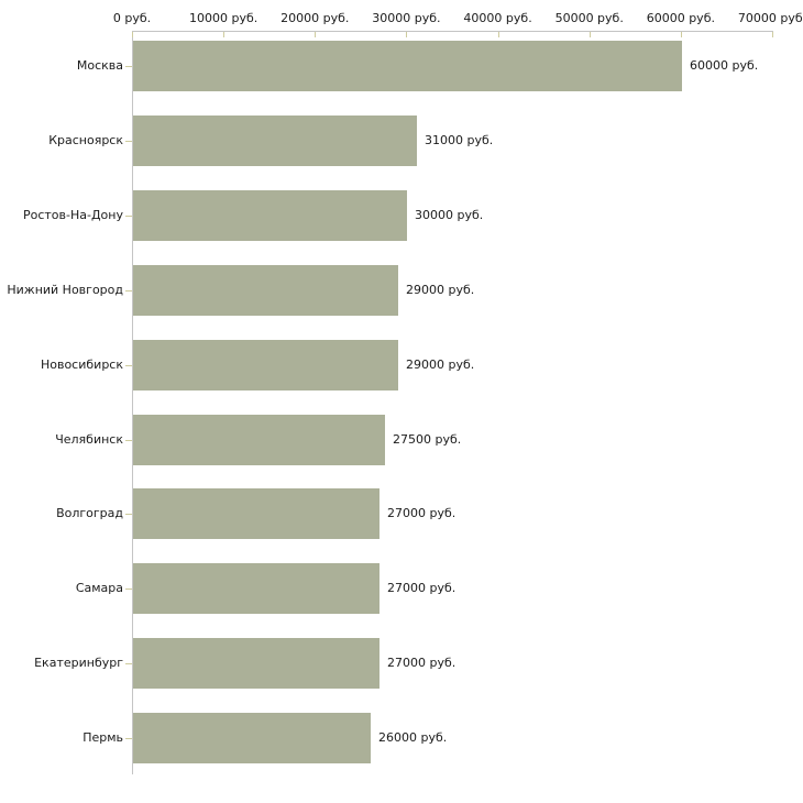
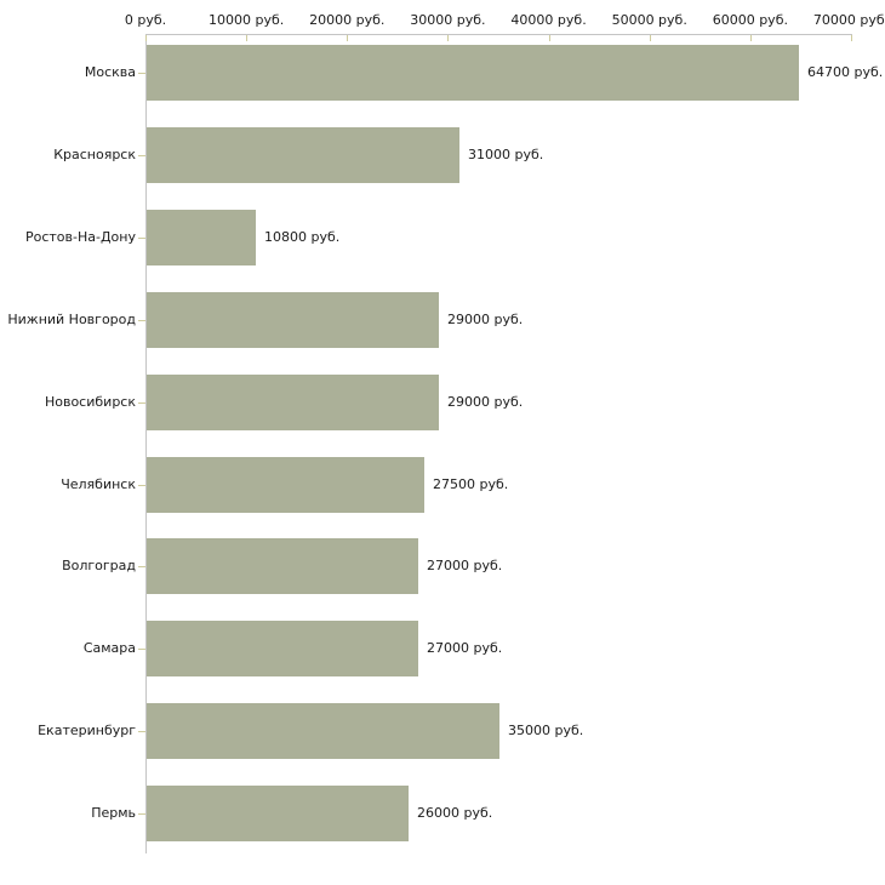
Москва: 60000 -> 64700
Ростов-На-Дону: 30000 -> 10800
Екатеринбург: 27000 -> 35000
